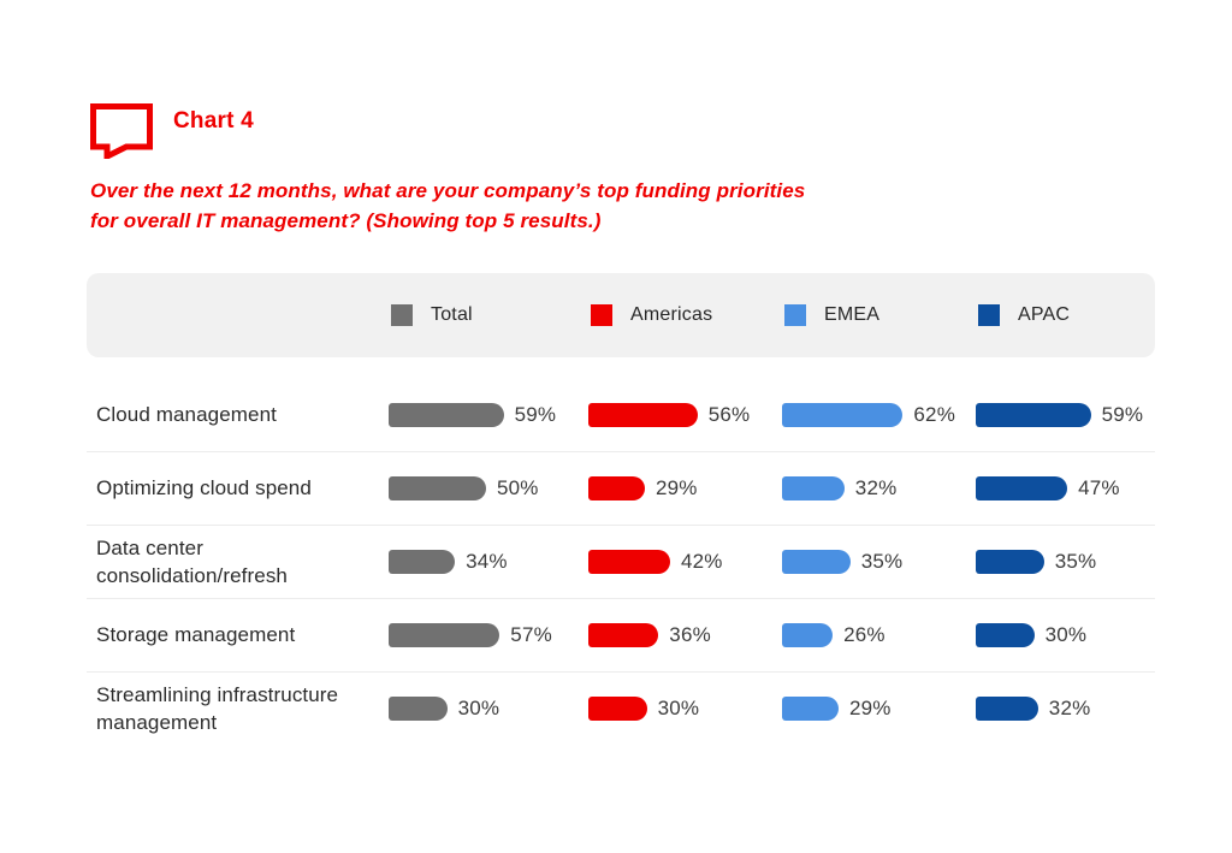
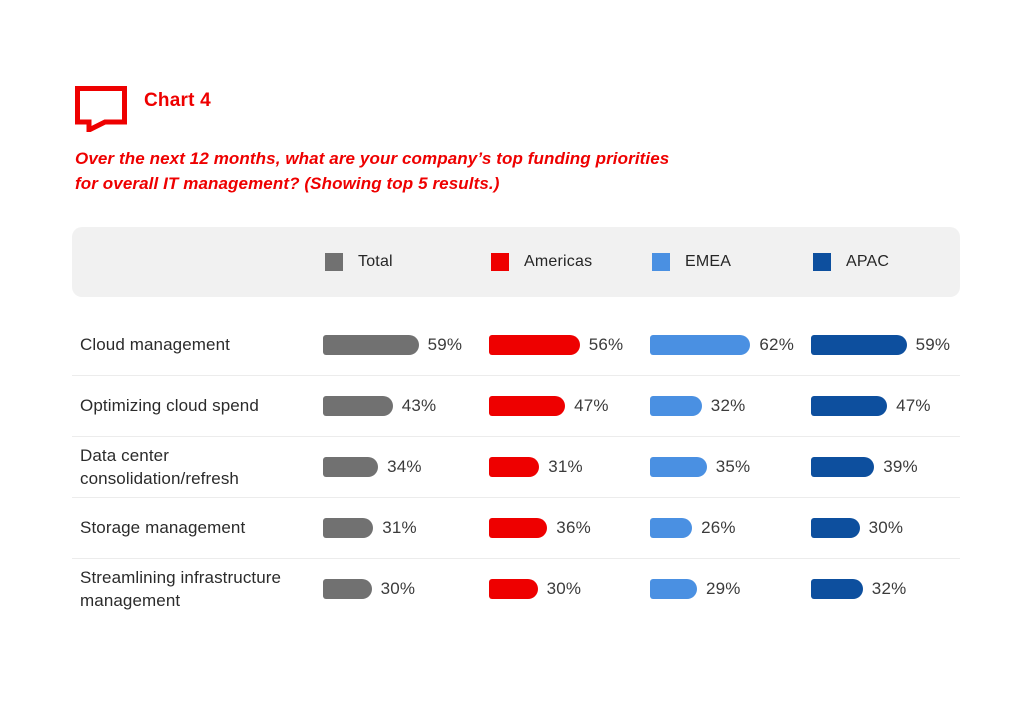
Total/Optimizing cloud spend: 50% -> 43%
Americas/Optimizing cloud spend: 29% -> 47%
Americas/Data center consolidation/refresh: 42% -> 31%
APAC/Data center consolidation/refresh: 35% -> 39%
Total/Storage management: 57% -> 31%
